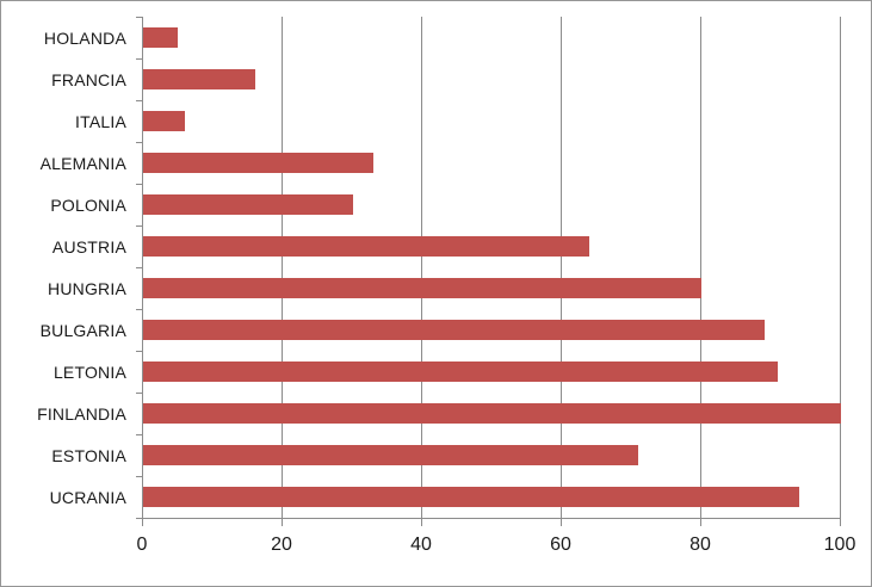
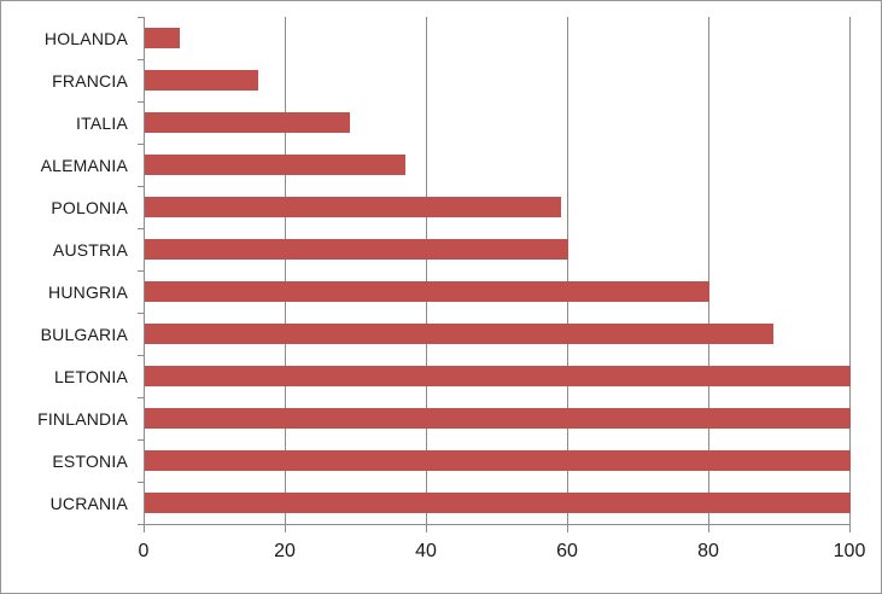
ITALIA: 6 -> 29
ALEMANIA: 33 -> 37
POLONIA: 30 -> 59
AUSTRIA: 64 -> 60
LETONIA: 91 -> 100
ESTONIA: 71 -> 100
UCRANIA: 94 -> 100
